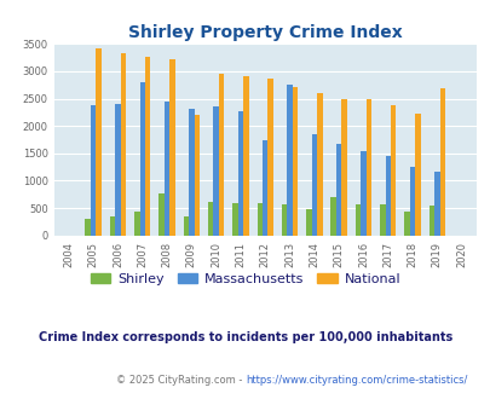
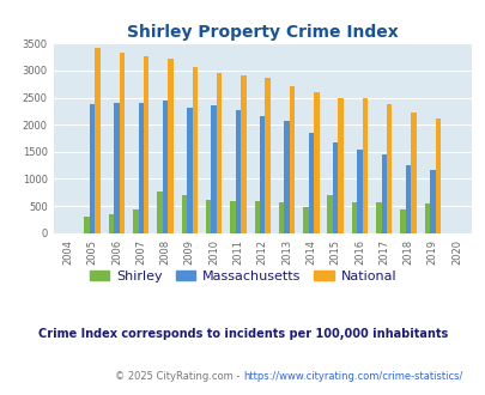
Massachusetts/2007: 2800 -> 2410
Shirley/2009: 350 -> 700
National/2009: 2200 -> 3060
Massachusetts/2012: 1750 -> 2160
Massachusetts/2013: 2750 -> 2060
National/2019: 2700 -> 2110
